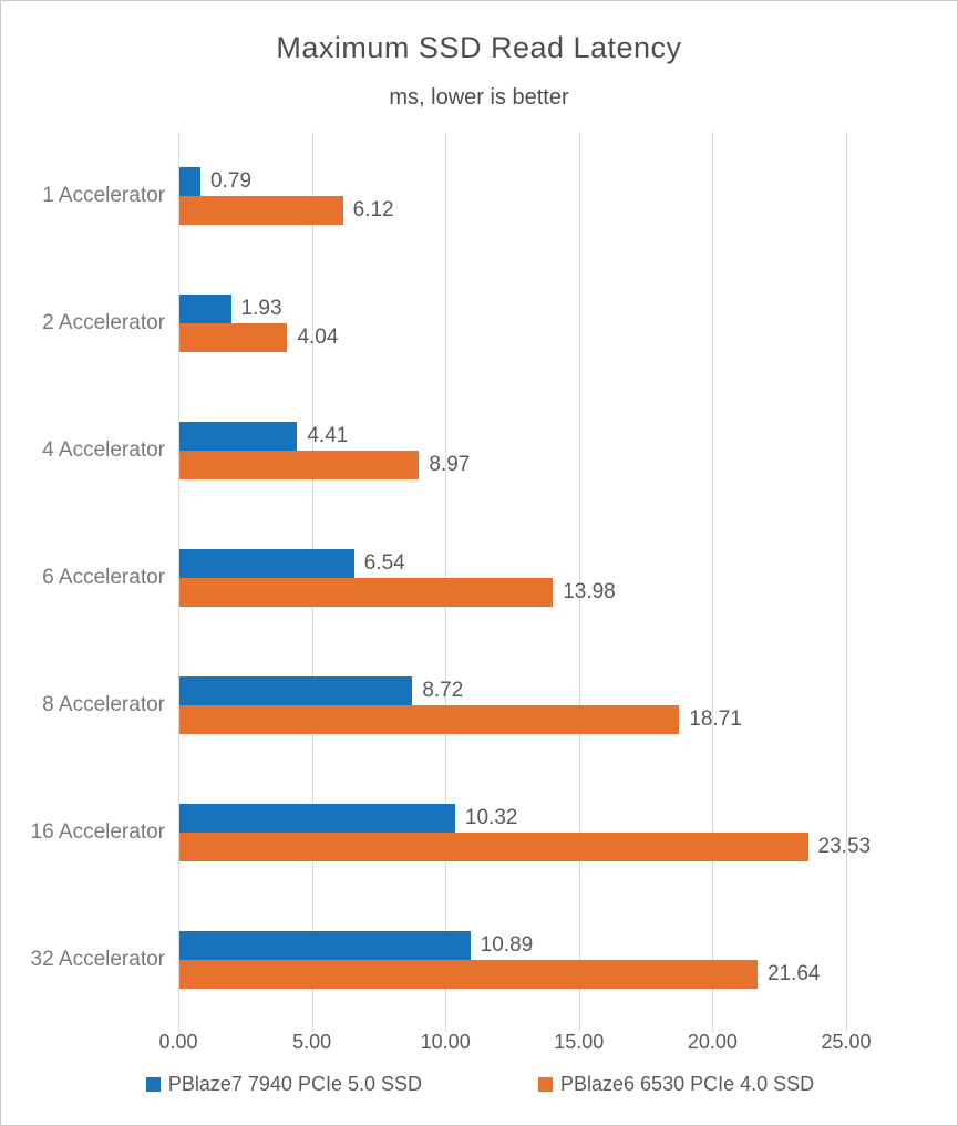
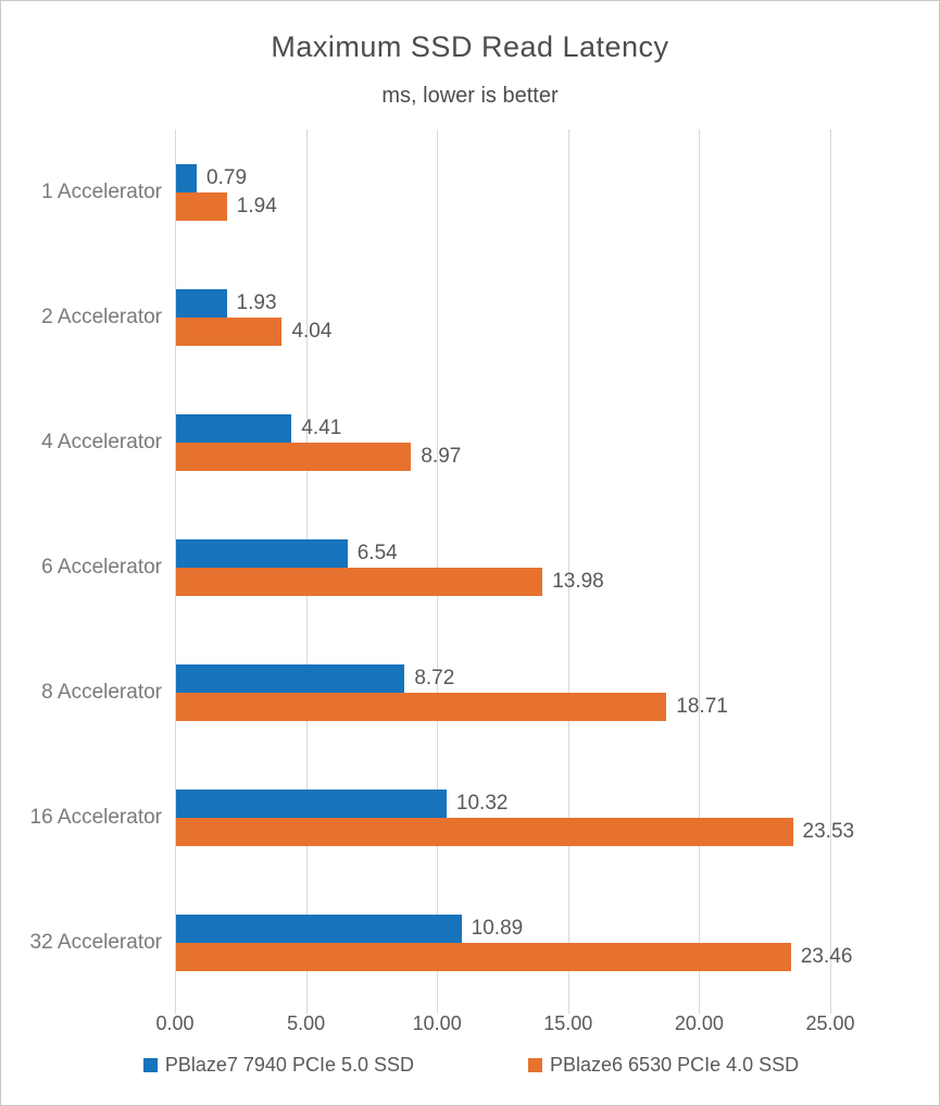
PBlaze6 6530 PCIe 4.0 SSD/1 Accelerator: 6.12 -> 1.94
PBlaze6 6530 PCIe 4.0 SSD/32 Accelerator: 21.64 -> 23.46
